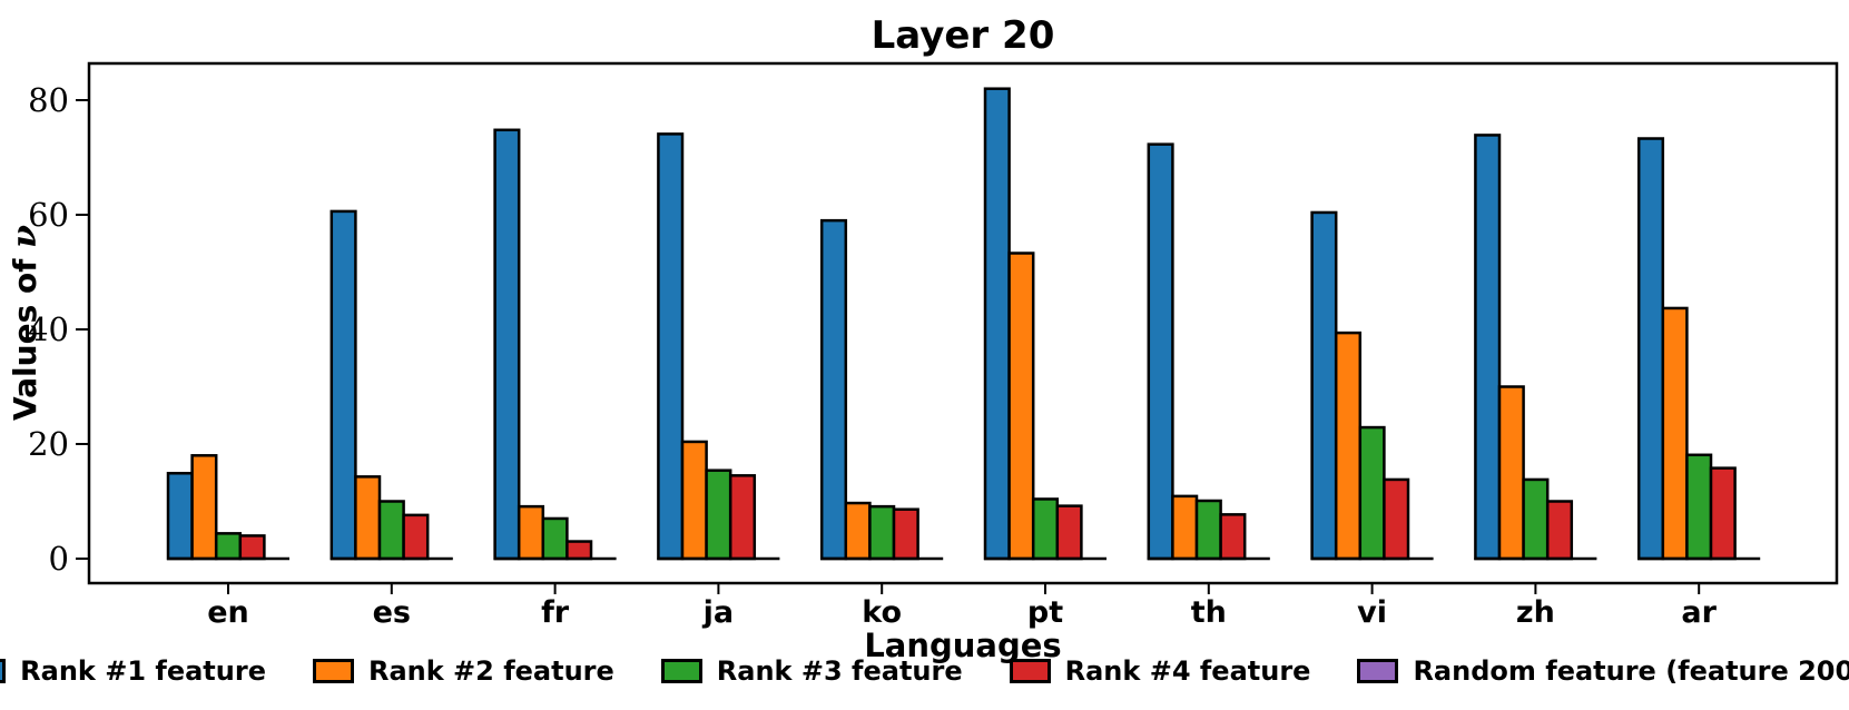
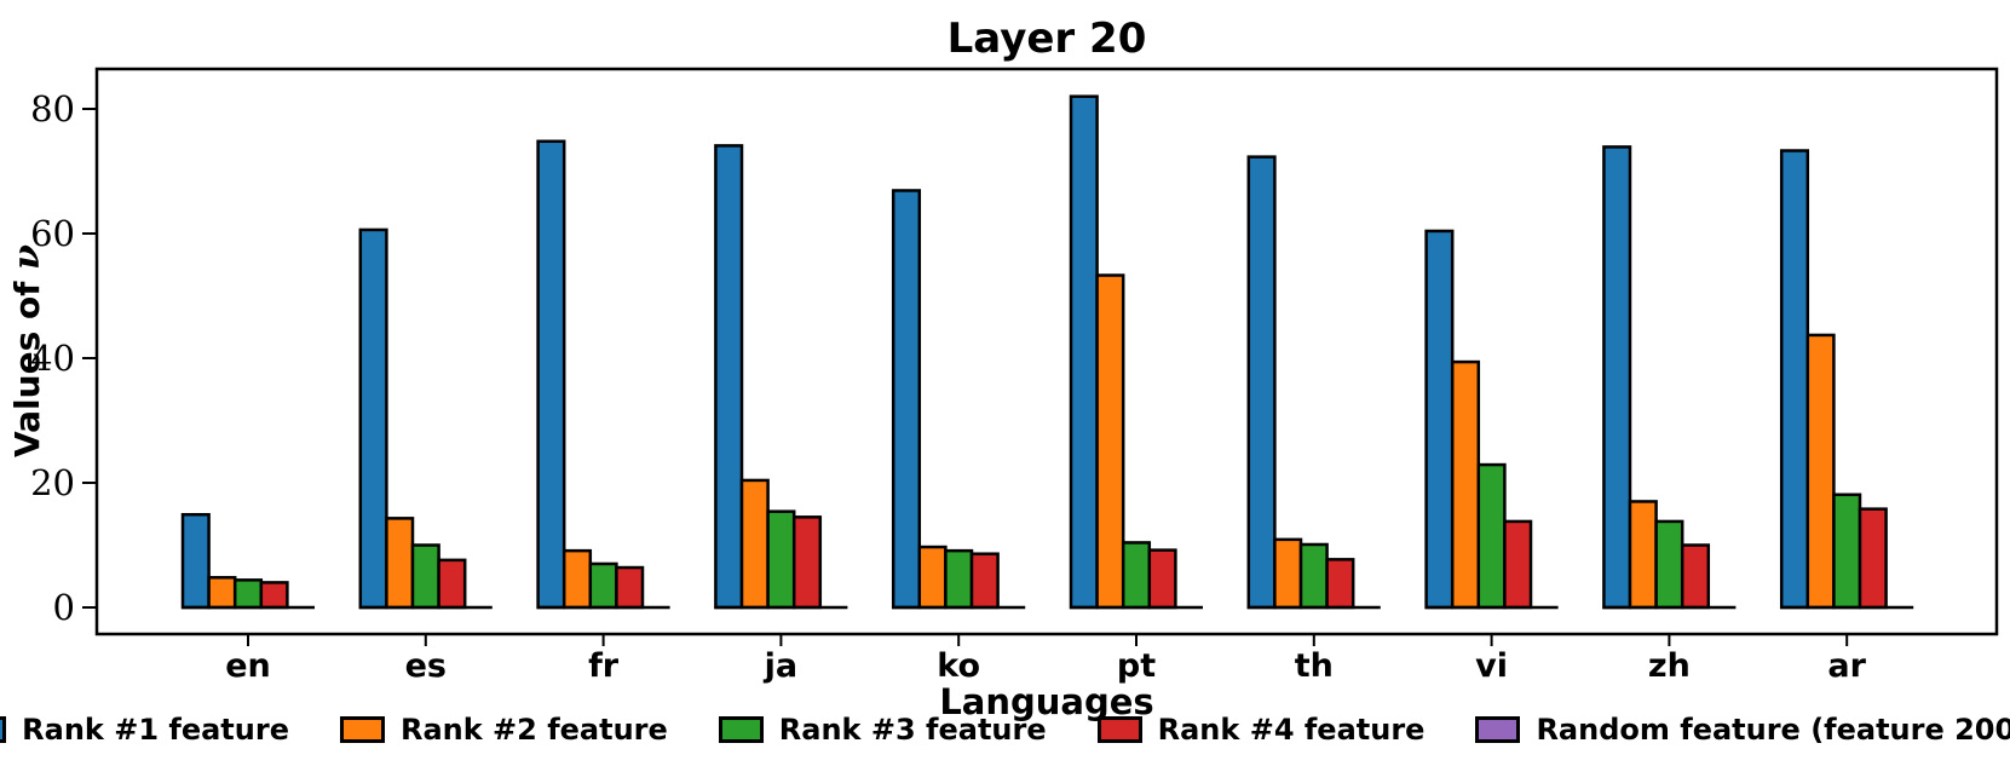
Rank #2 feature/en: 18 -> 5
Rank #4 feature/fr: 3 -> 6
Rank #1 feature/ko: 59 -> 67
Rank #2 feature/zh: 30 -> 17
